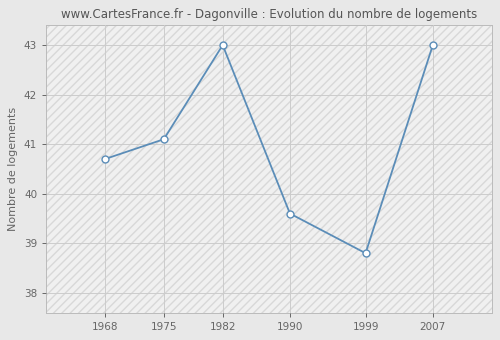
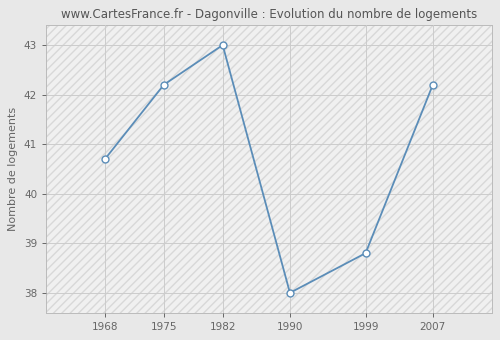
1975: 41.1 -> 42.2
1990: 39.6 -> 38.0
2007: 43.0 -> 42.2
